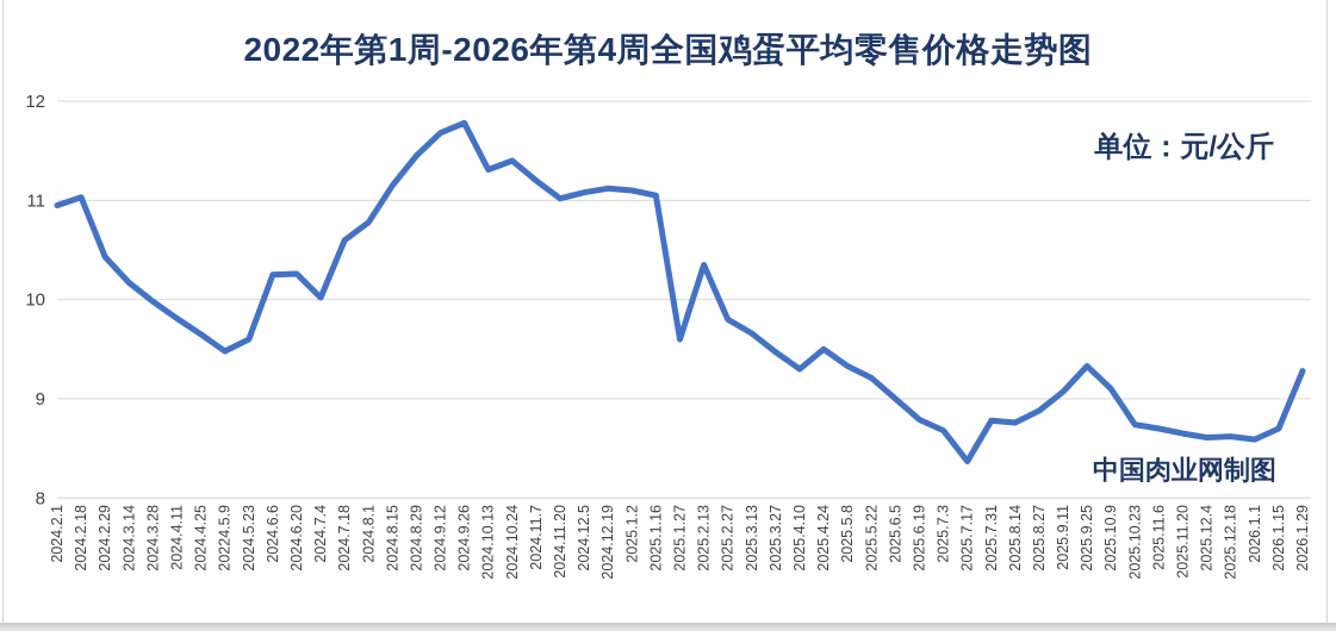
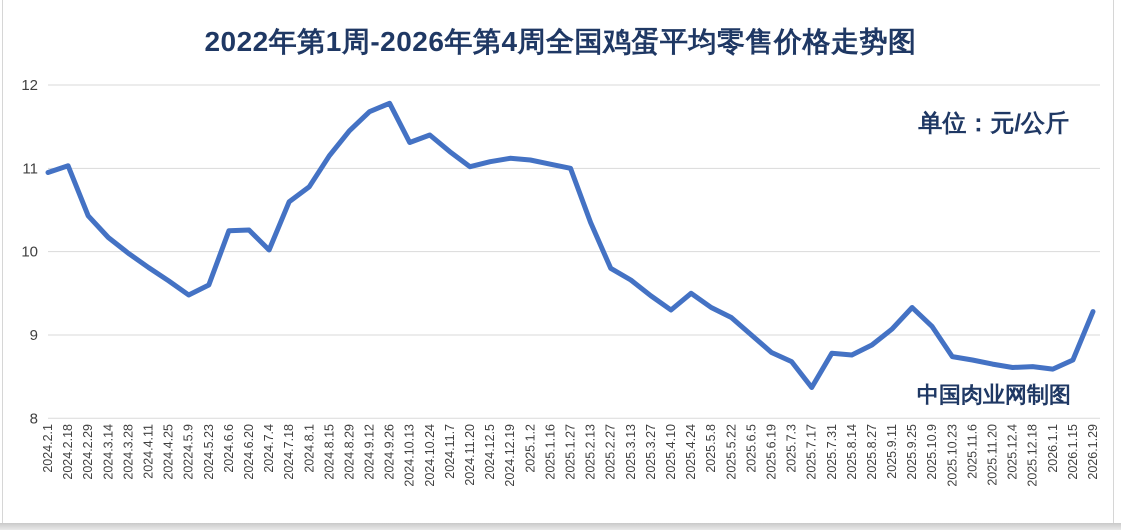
2025.1.27: 9.6 -> 11.0
